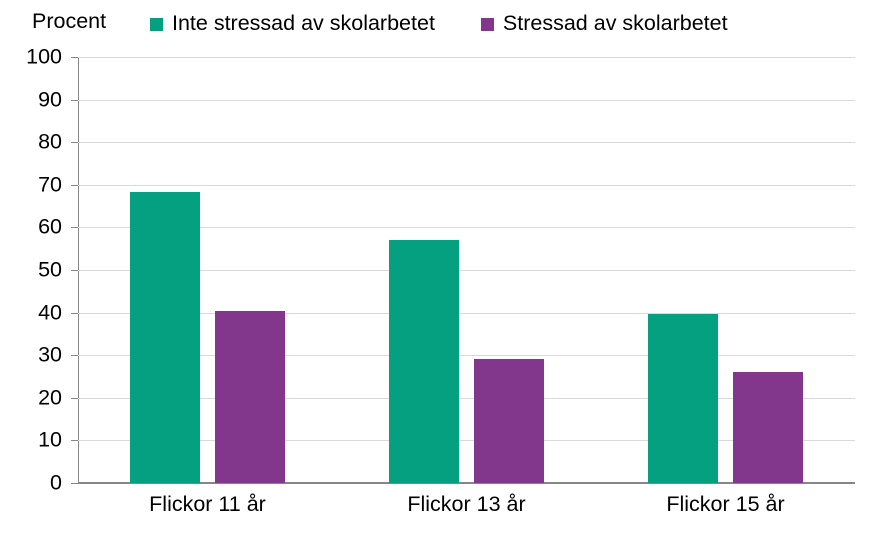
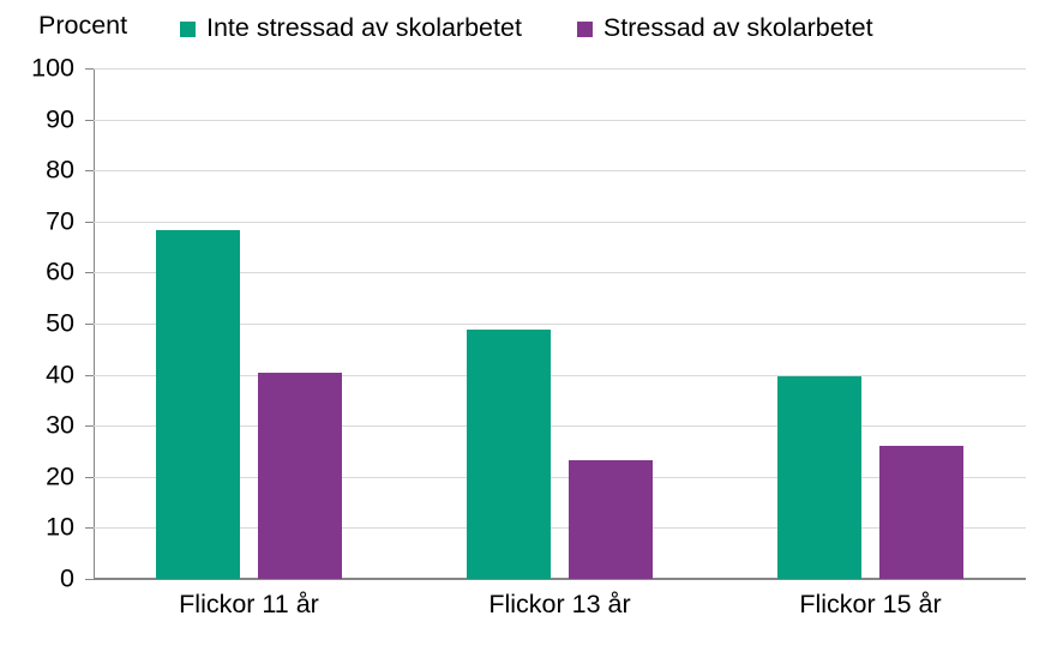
Inte stressad av skolarbetet/Flickor 13 år: 57 -> 49
Stressad av skolarbetet/Flickor 13 år: 29 -> 23
